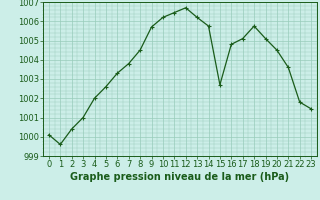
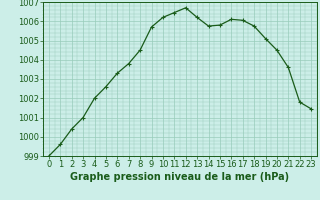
0: 1000.1 -> 999.0
15: 1002.7 -> 1005.8
16: 1004.8 -> 1006.1
17: 1005.1 -> 1006.0
